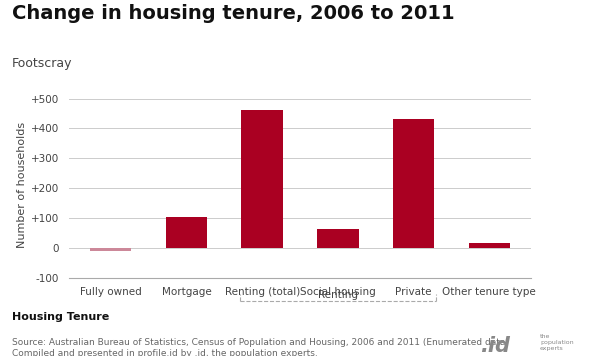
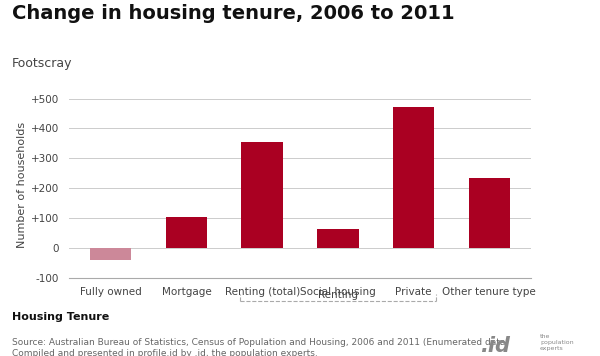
Fully owned: -10 -> -40
Renting (total): 463 -> 355
Private: 433 -> 470
Other tenure type: 15 -> 235
